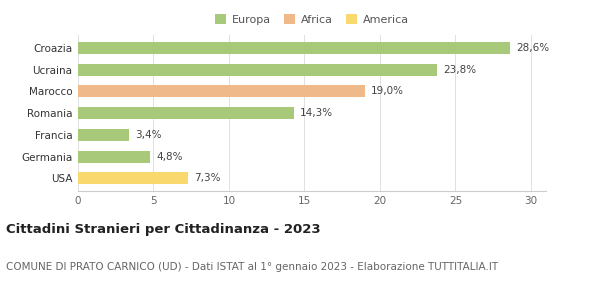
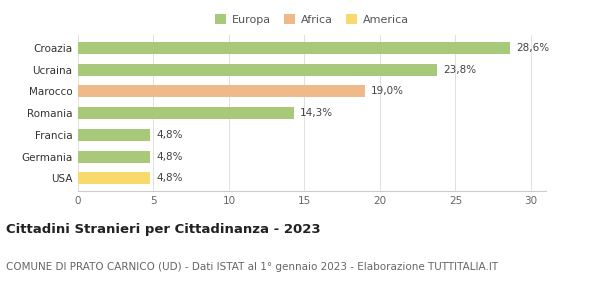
Francia: 3,4% -> 4,8%
USA: 7,3% -> 4,8%
